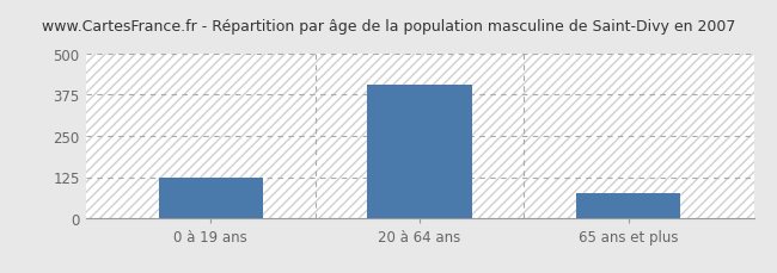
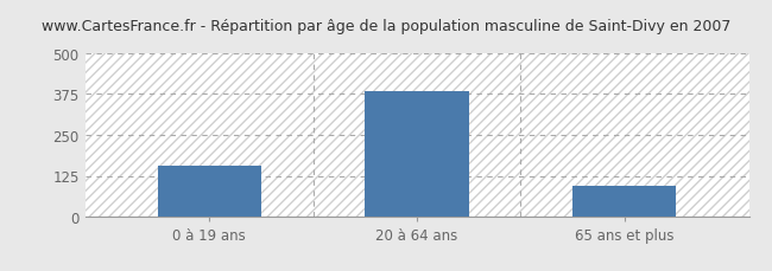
0 à 19 ans: 125 -> 155
20 à 64 ans: 405 -> 385
65 ans et plus: 75 -> 95
